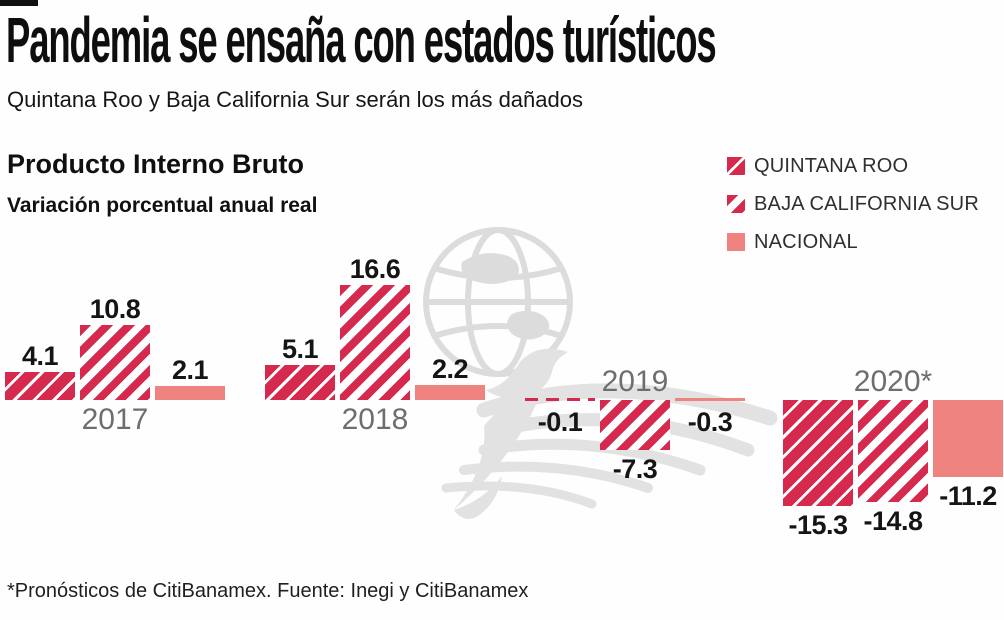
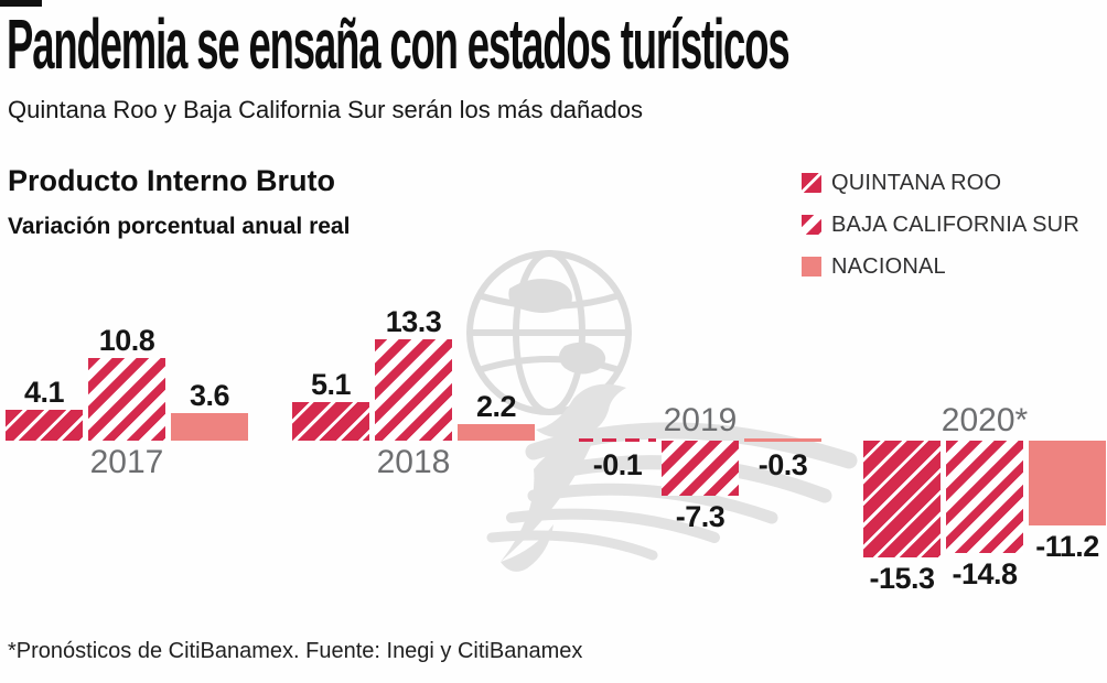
NACIONAL/2017: 2.1 -> 3.6
BAJA CALIFORNIA SUR/2018: 16.6 -> 13.3
